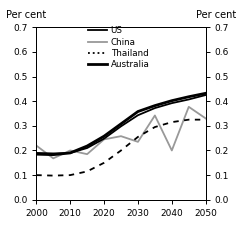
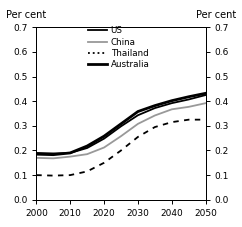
China/2000: 0.220 -> 0.170
China/2010: 0.200 -> 0.175
China/2020: 0.245 -> 0.212
China/2030: 0.235 -> 0.308
China/2040: 0.200 -> 0.367
China/2050: 0.330 -> 0.392
